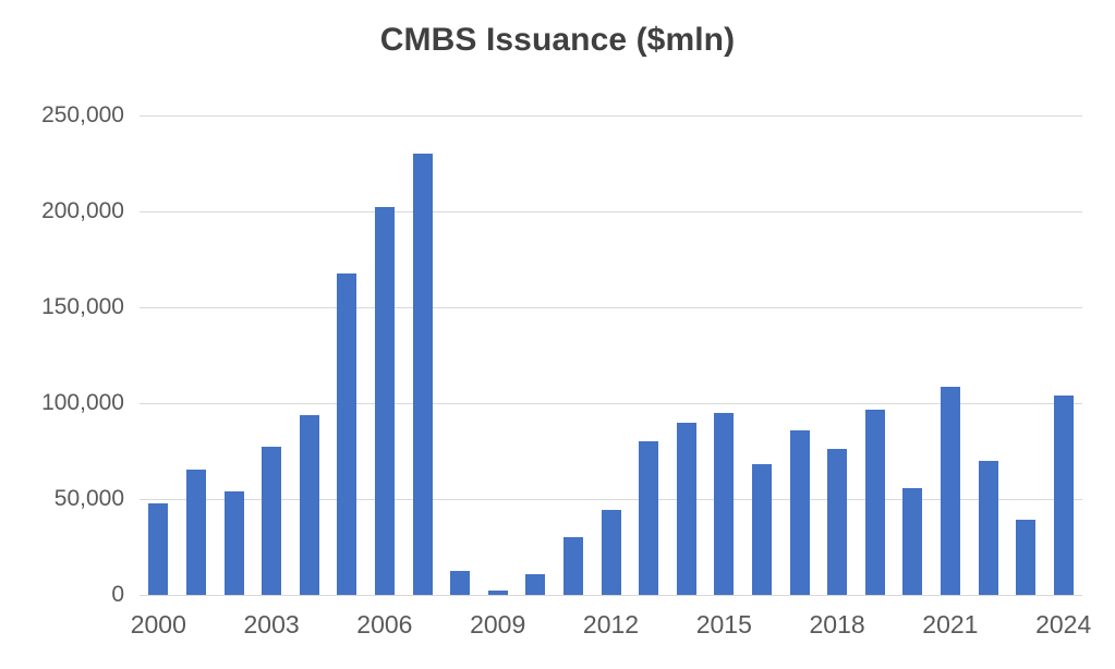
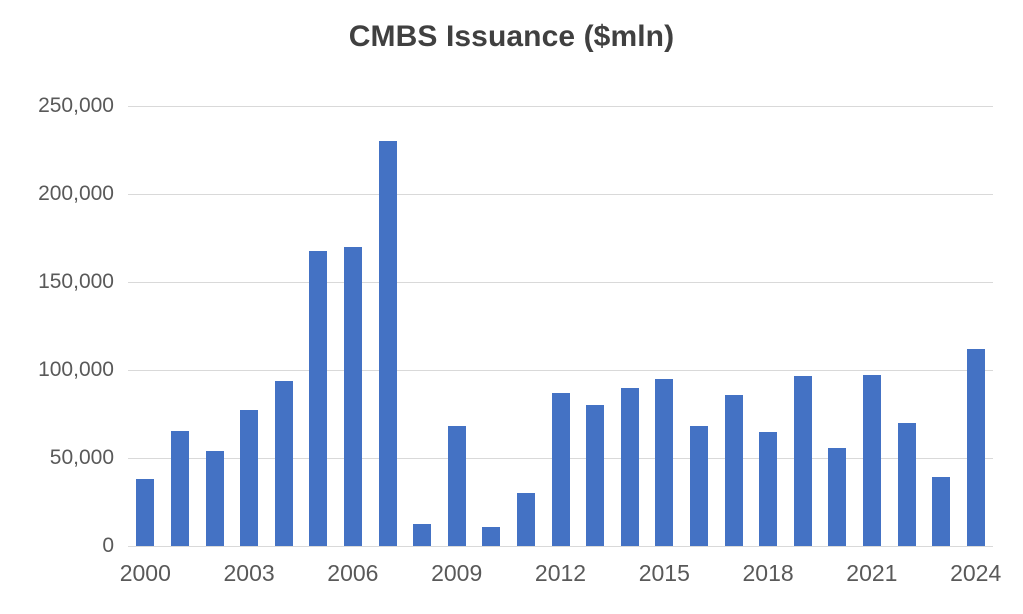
2000: 48000 -> 38000
2006: 202000 -> 170000
2009: 2000 -> 68000
2012: 44000 -> 87000
2018: 76000 -> 65000
2021: 108000 -> 97000
2024: 104000 -> 112000
